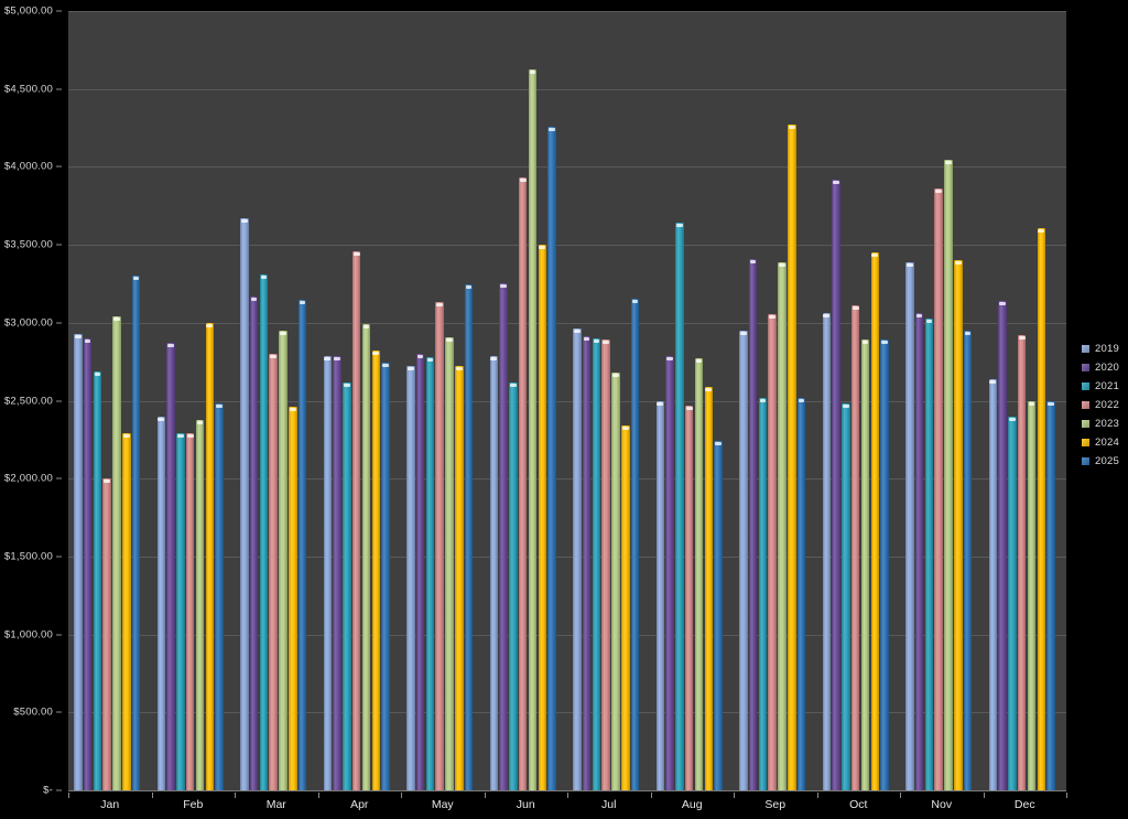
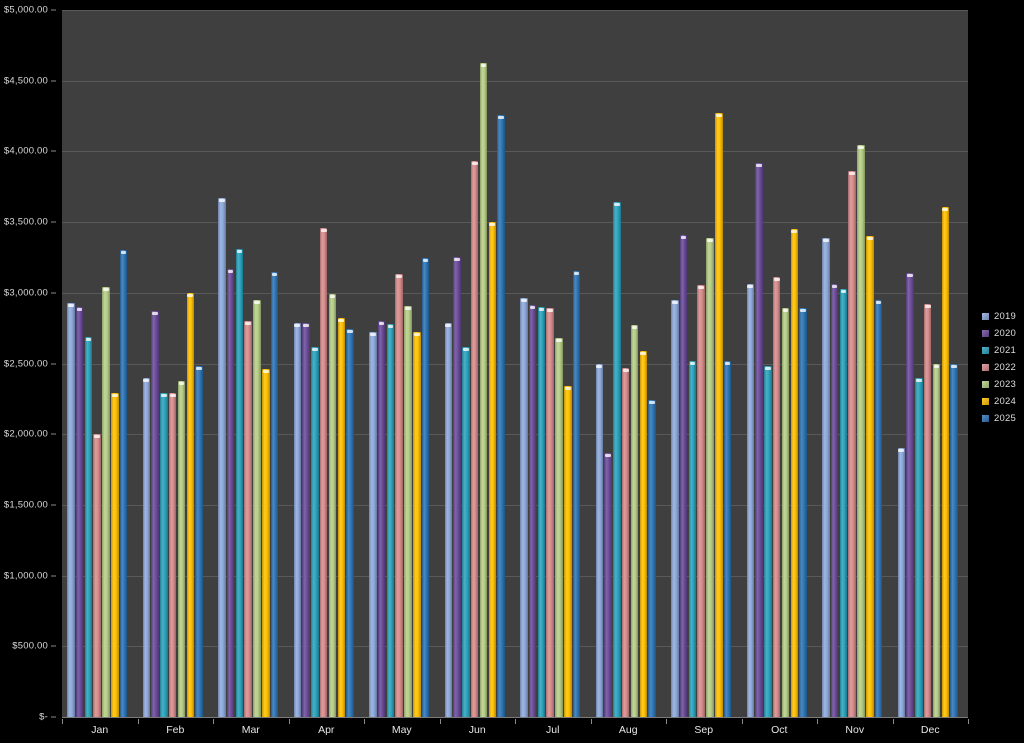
2020/Aug: $2790 -> $1870
2019/Dec: $2640 -> $1900
